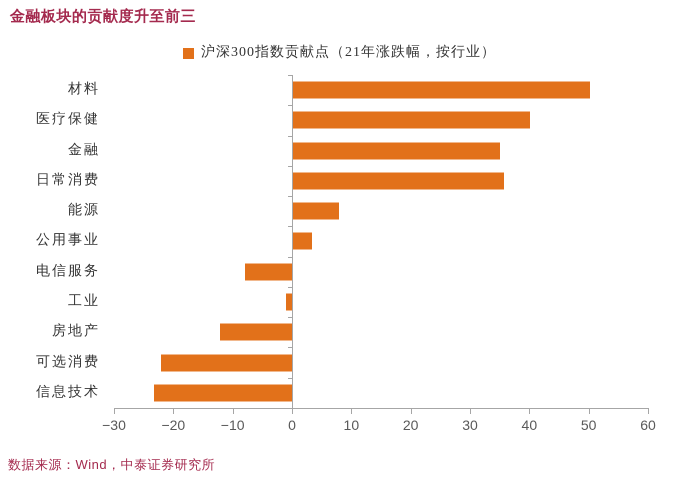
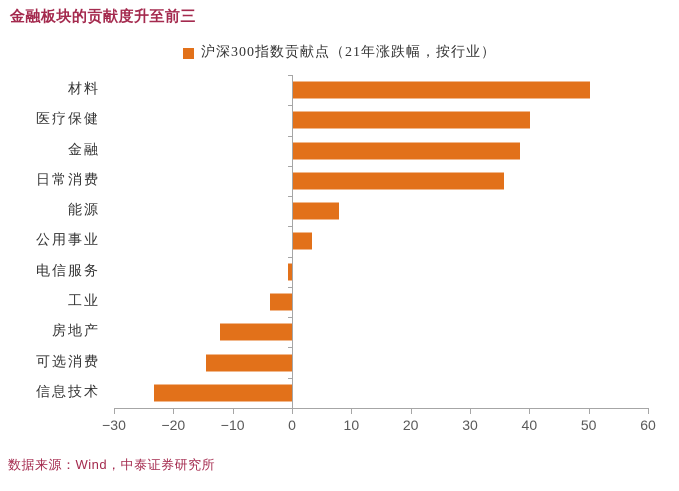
金融: 35 -> 38
电信服务: -8 -> -1
工业: -1 -> -4
可选消费: -22 -> -14
